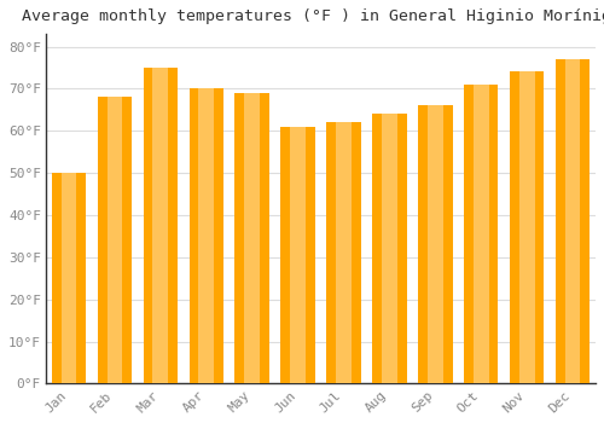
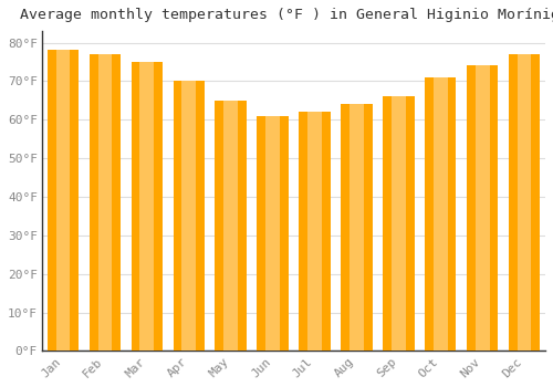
Jan: 50°F -> 78°F
Feb: 68°F -> 77°F
May: 69°F -> 65°F
